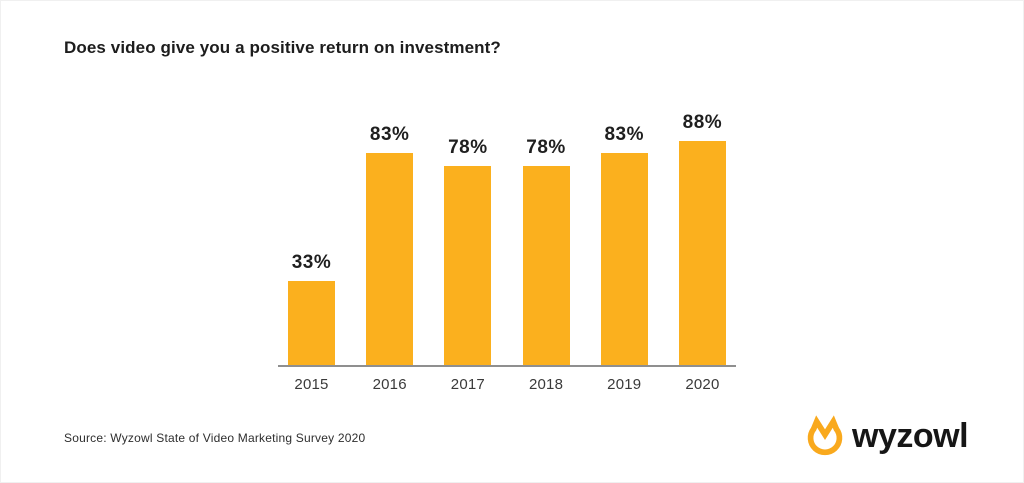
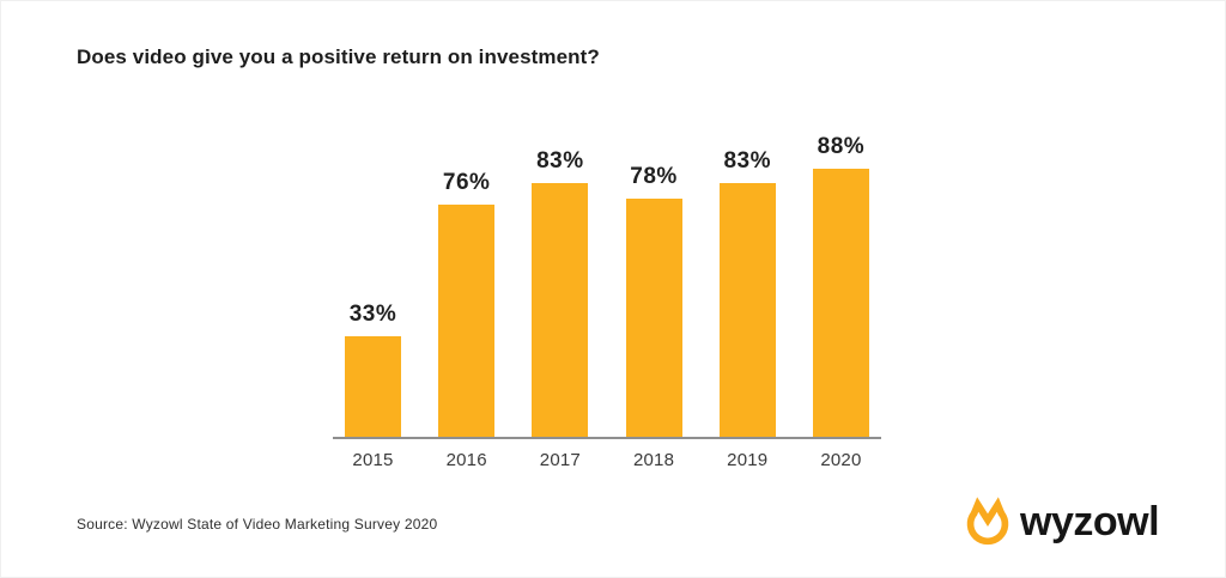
2016: 83% -> 76%
2017: 78% -> 83%
